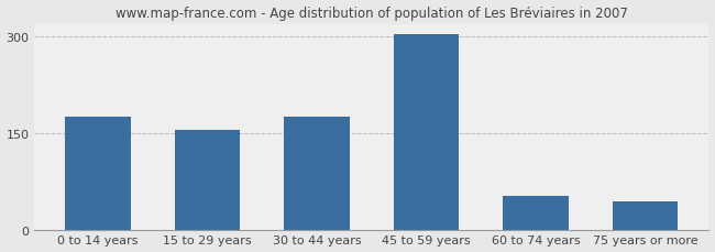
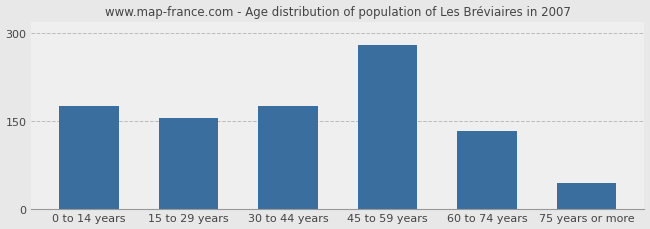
45 to 59 years: 304 -> 280
60 to 74 years: 52 -> 133
